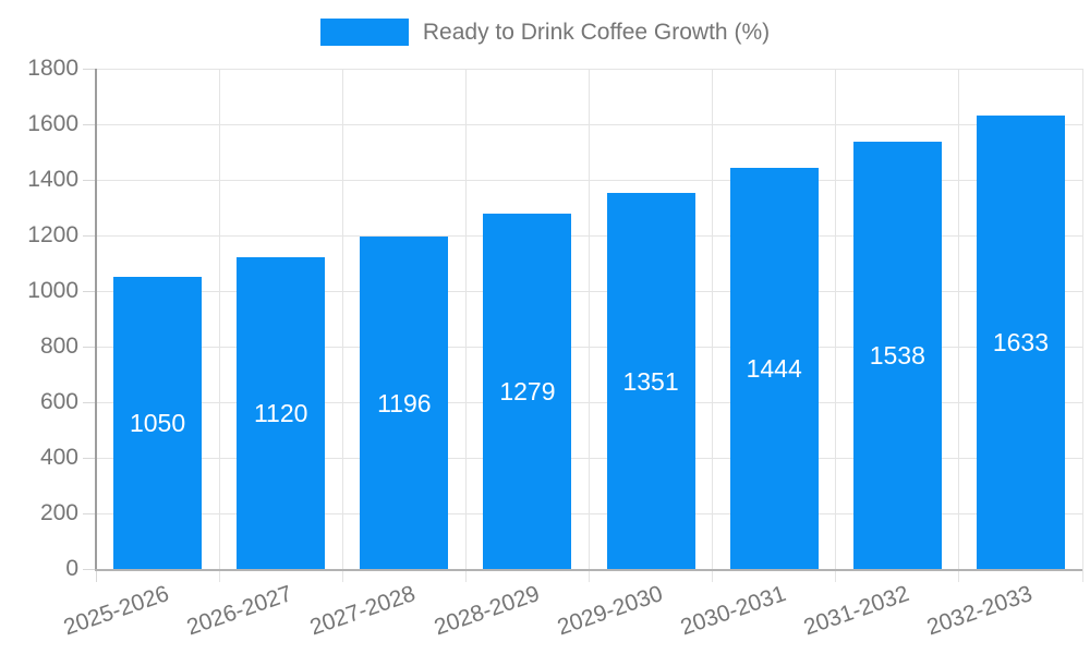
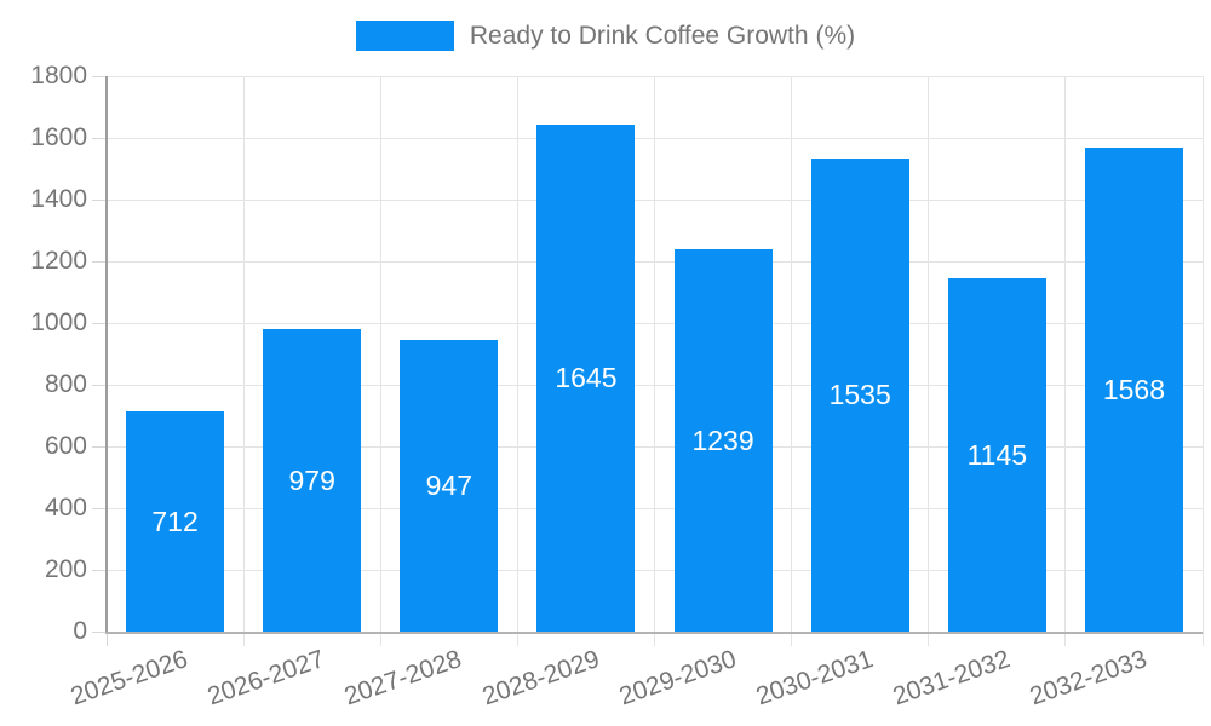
2025-2026: 1050 -> 712
2026-2027: 1120 -> 979
2027-2028: 1196 -> 947
2028-2029: 1279 -> 1645
2029-2030: 1351 -> 1239
2030-2031: 1444 -> 1535
2031-2032: 1538 -> 1145
2032-2033: 1633 -> 1568
